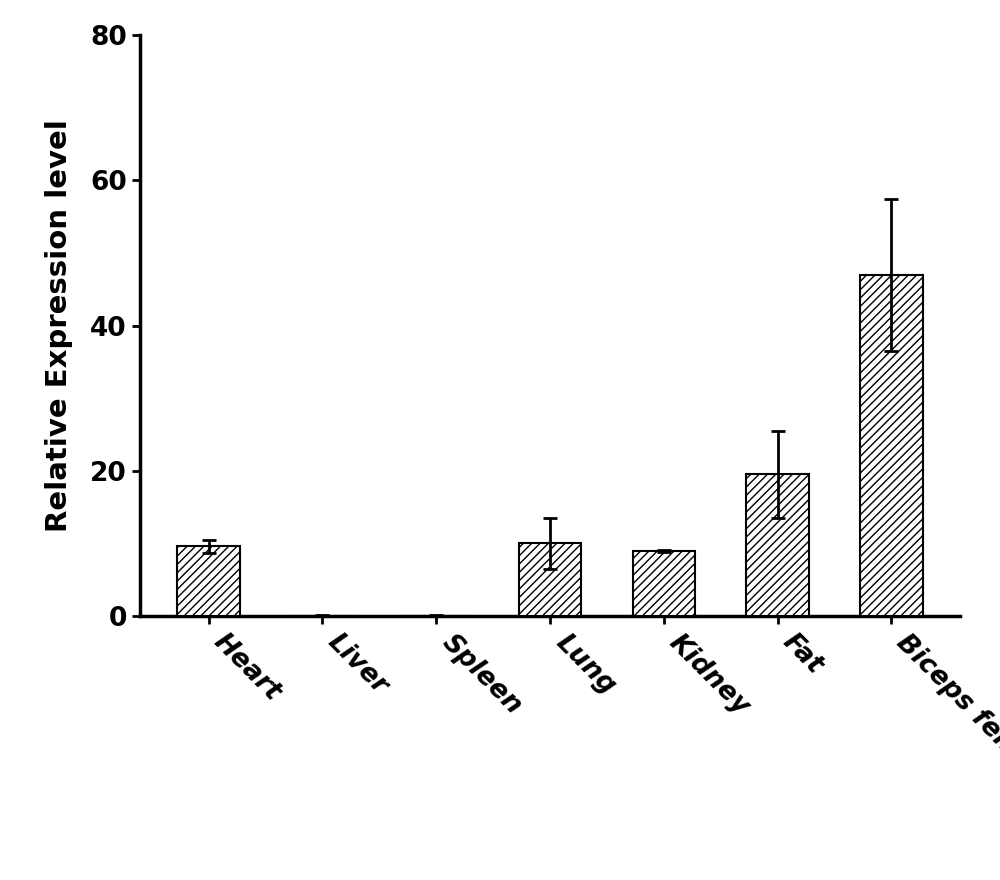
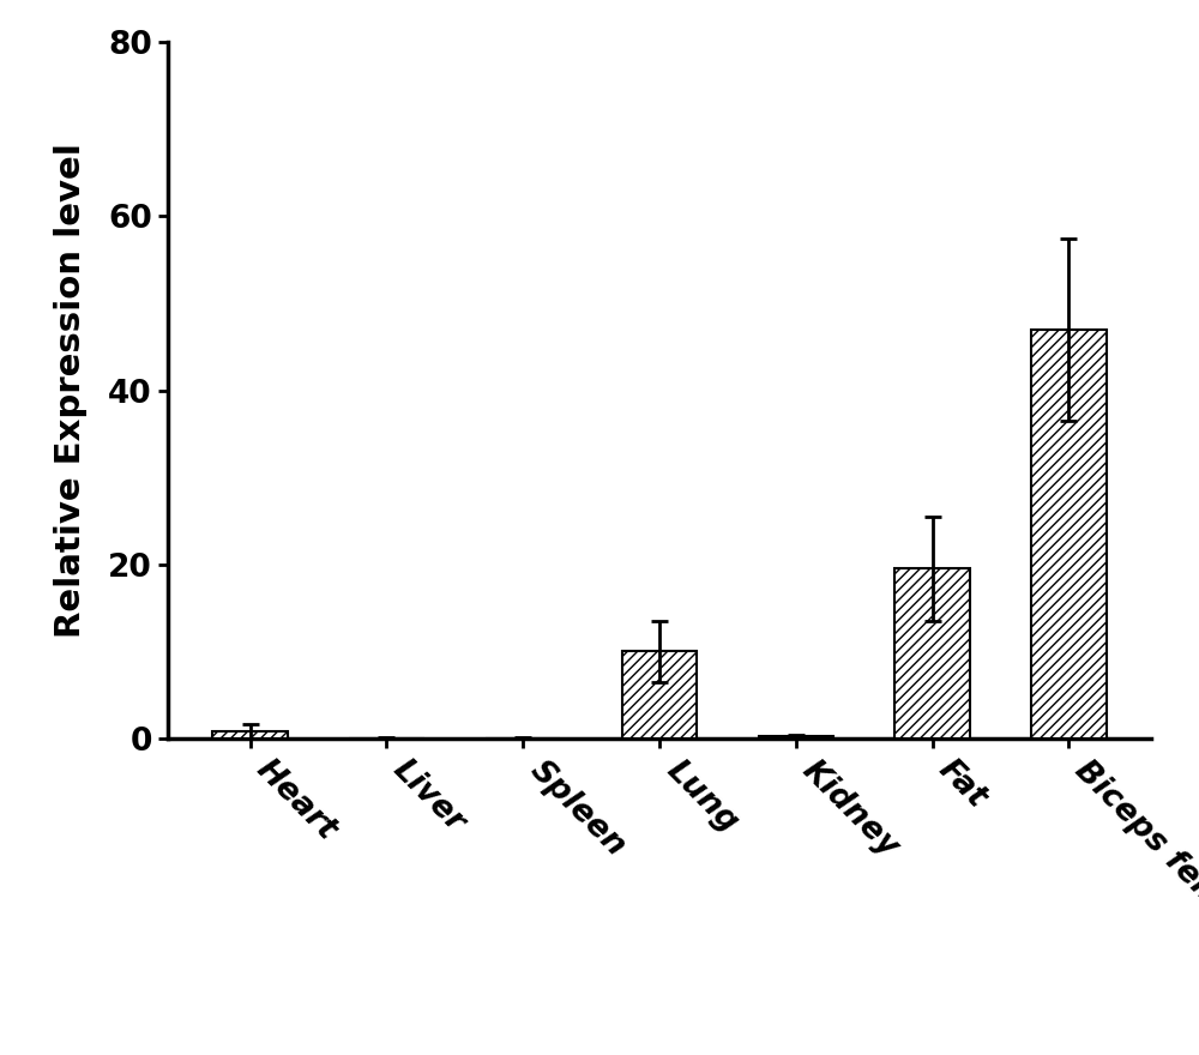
Heart: 9.6 -> 0.8
Kidney: 9.0 -> 0.3
